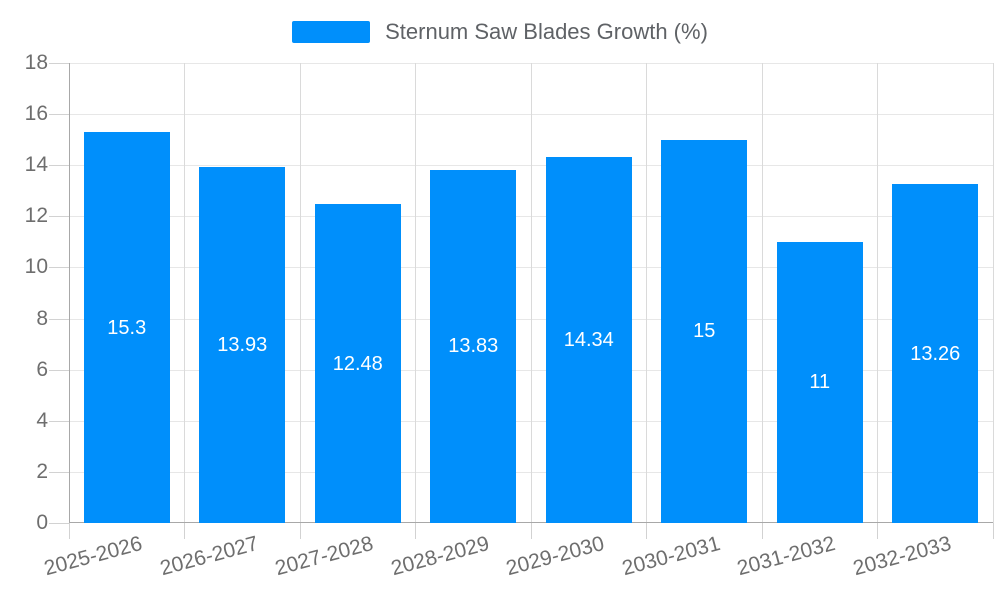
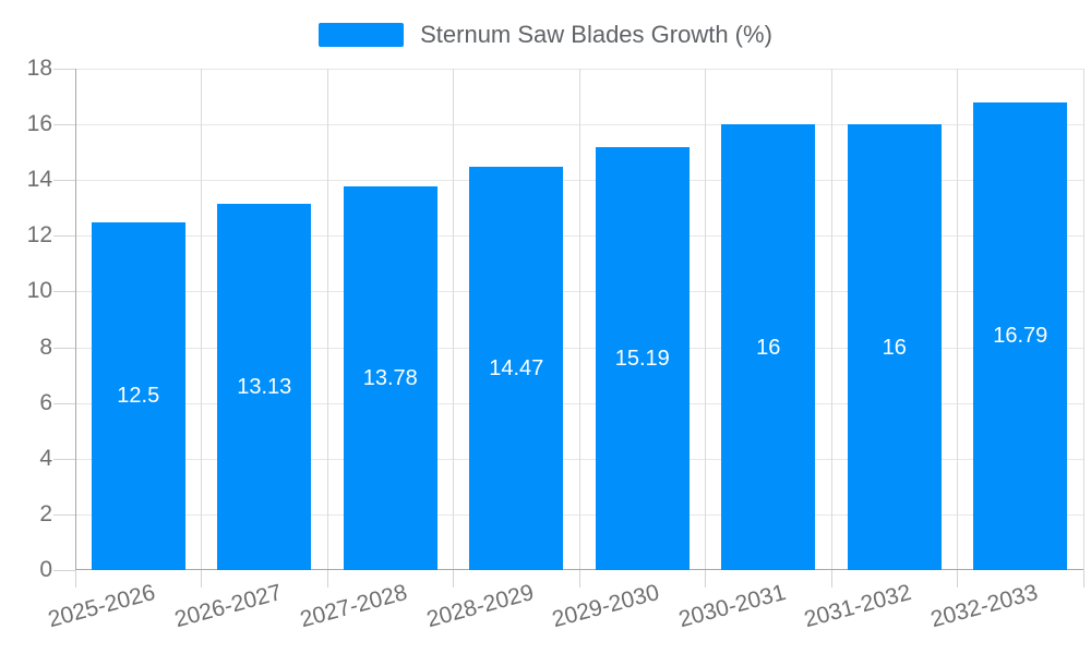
2025-2026: 15.3 -> 12.5
2026-2027: 13.93 -> 13.13
2027-2028: 12.48 -> 13.78
2028-2029: 13.83 -> 14.47
2029-2030: 14.34 -> 15.19
2030-2031: 15 -> 16
2031-2032: 11 -> 16
2032-2033: 13.26 -> 16.79
